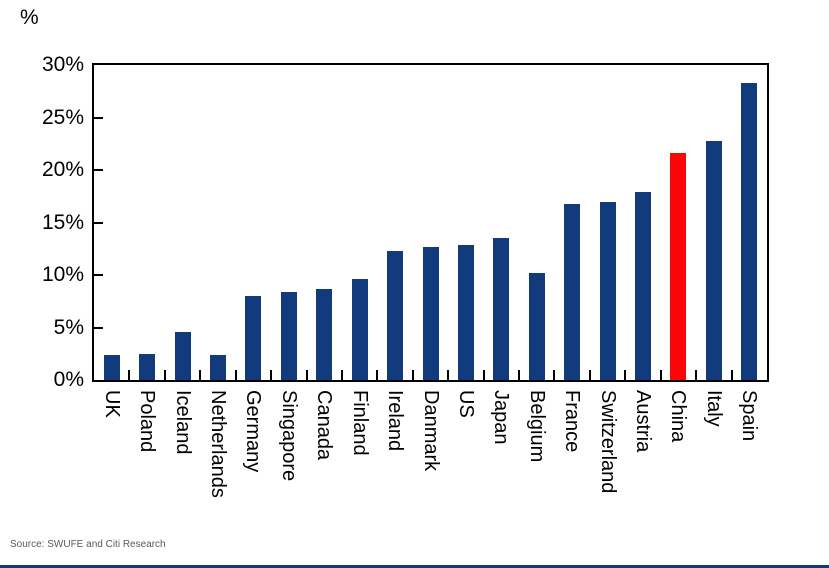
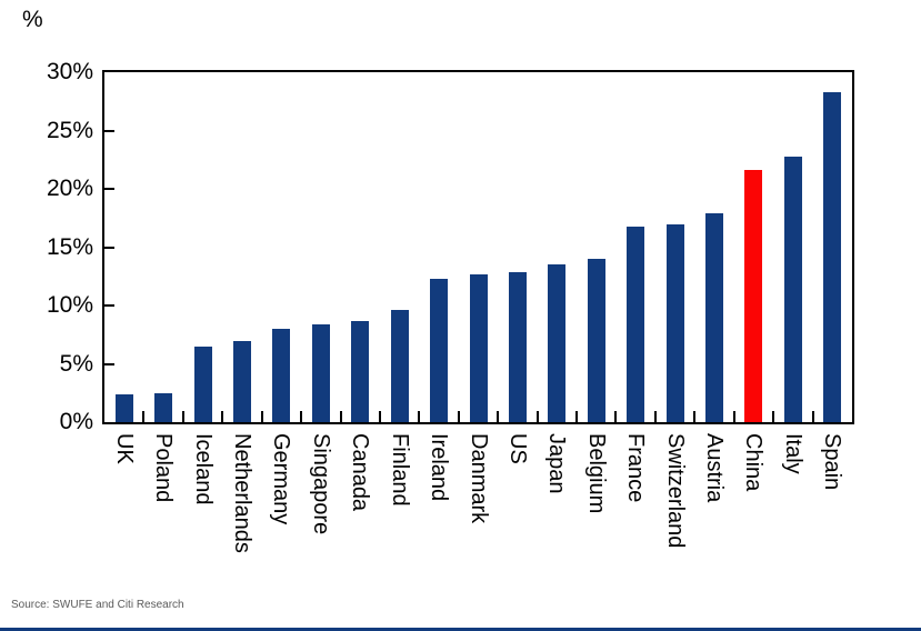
Iceland: 4.6% -> 6.5%
Netherlands: 2.4% -> 7.0%
Belgium: 10.2% -> 14.0%
